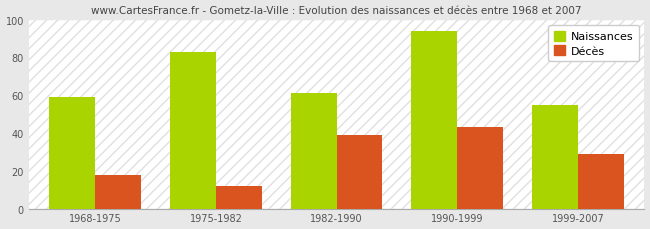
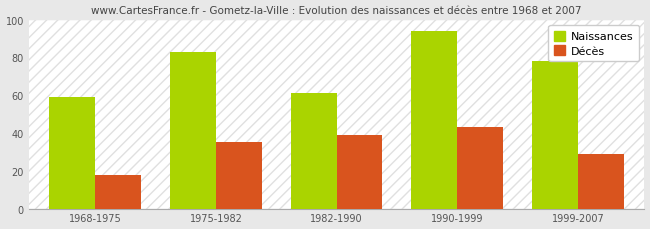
Décès/1975-1982: 12 -> 35
Naissances/1999-2007: 55 -> 78
